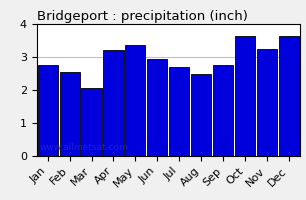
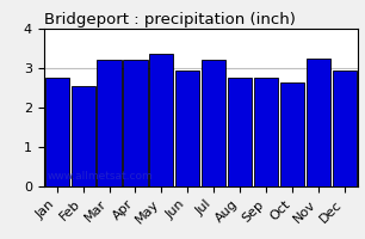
Mar: 2.05 -> 3.20
Jul: 2.70 -> 3.20
Aug: 2.50 -> 2.75
Oct: 3.65 -> 2.65
Dec: 3.65 -> 2.95
